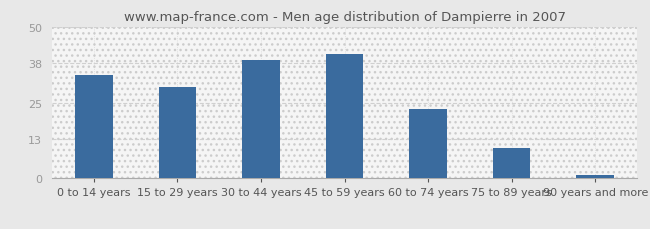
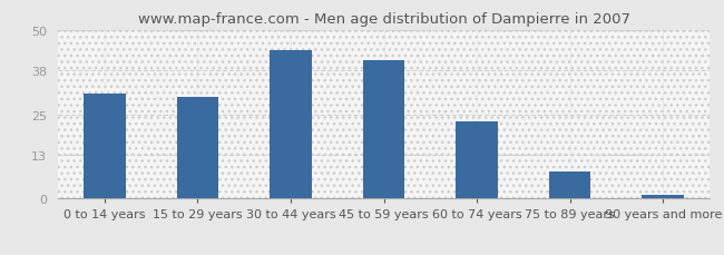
0 to 14 years: 34 -> 31
30 to 44 years: 39 -> 44
75 to 89 years: 10 -> 8
